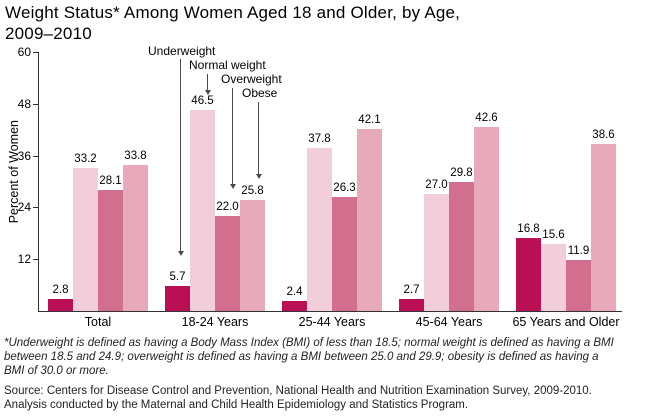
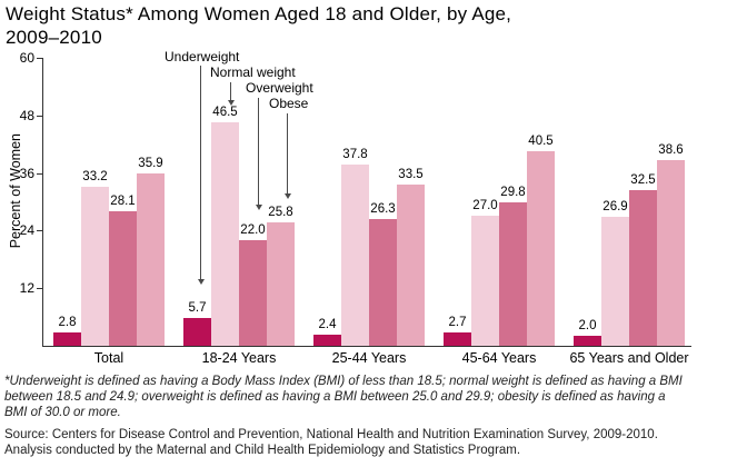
Obese/Total: 33.8 -> 35.9
Obese/25-44 Years: 42.1 -> 33.5
Obese/45-64 Years: 42.6 -> 40.5
Underweight/65 Years and Older: 16.8 -> 2.0
Normal weight/65 Years and Older: 15.6 -> 26.9
Overweight/65 Years and Older: 11.9 -> 32.5
